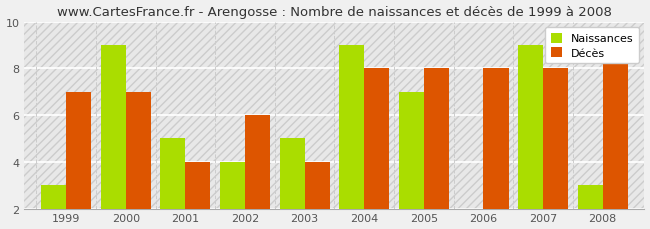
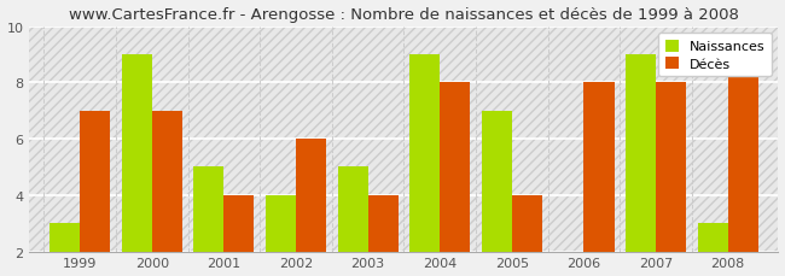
Décès/2005: 8.0 -> 4.0
